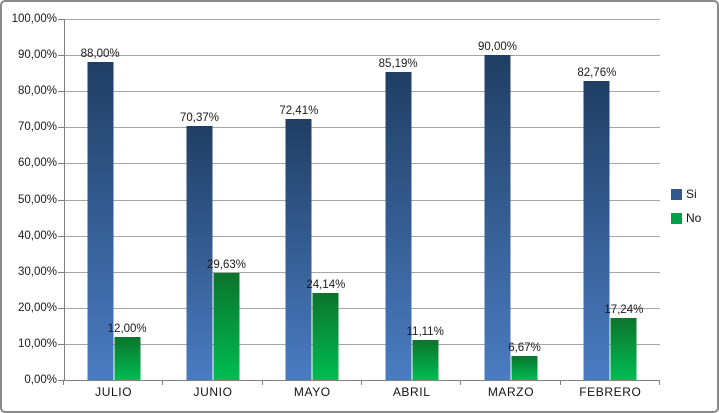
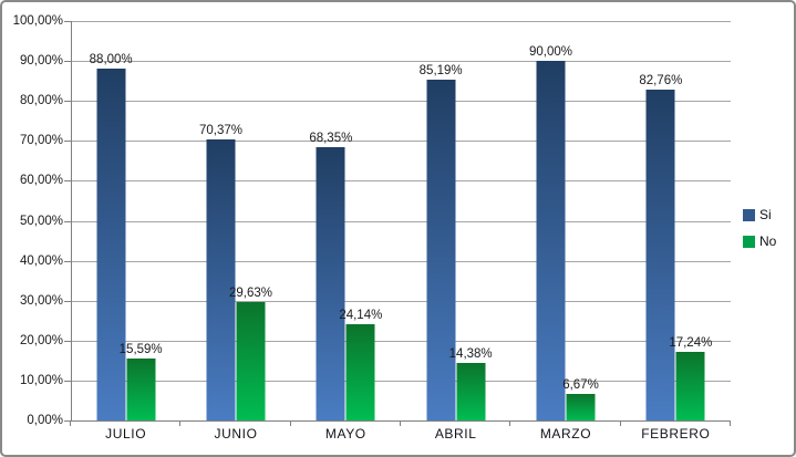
No/JULIO: 12,00% -> 15,59%
Si/MAYO: 72,41% -> 68,35%
No/ABRIL: 11,11% -> 14,38%
